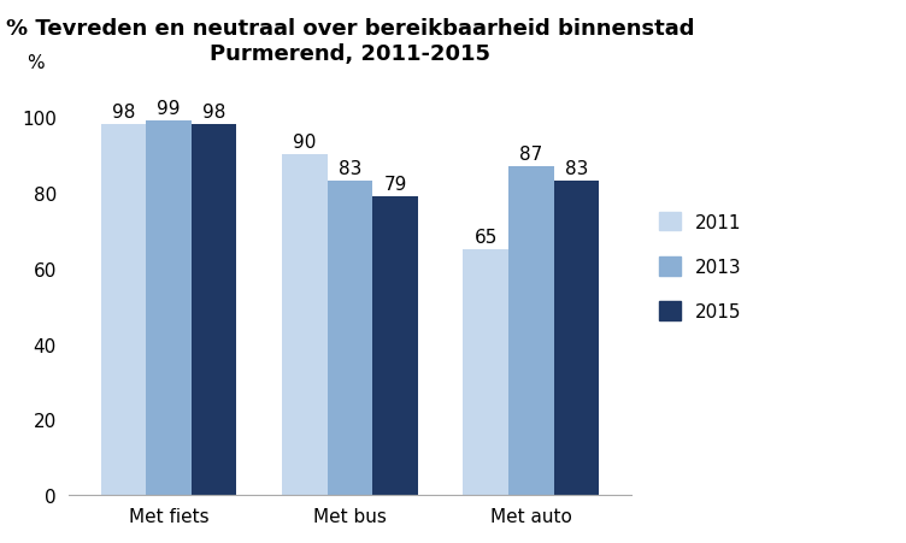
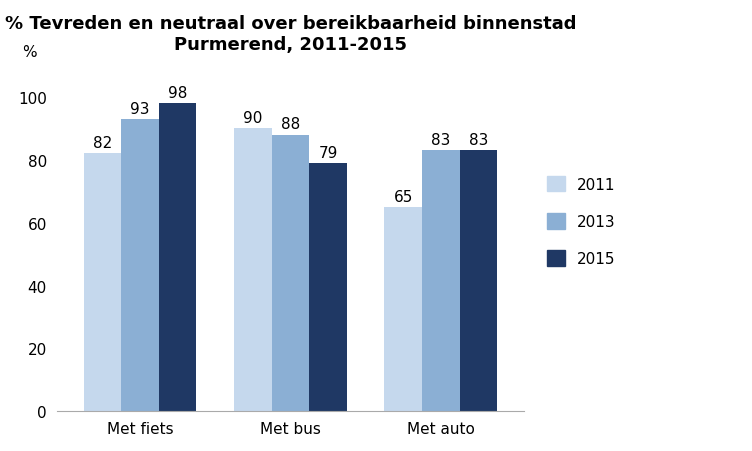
2011/Met fiets: 98 -> 82
2013/Met fiets: 99 -> 93
2013/Met bus: 83 -> 88
2013/Met auto: 87 -> 83
